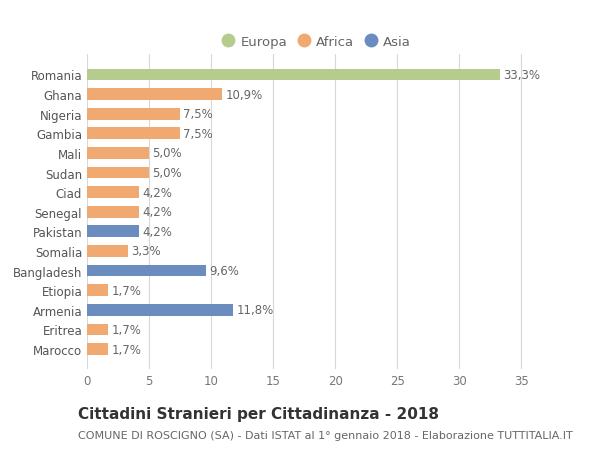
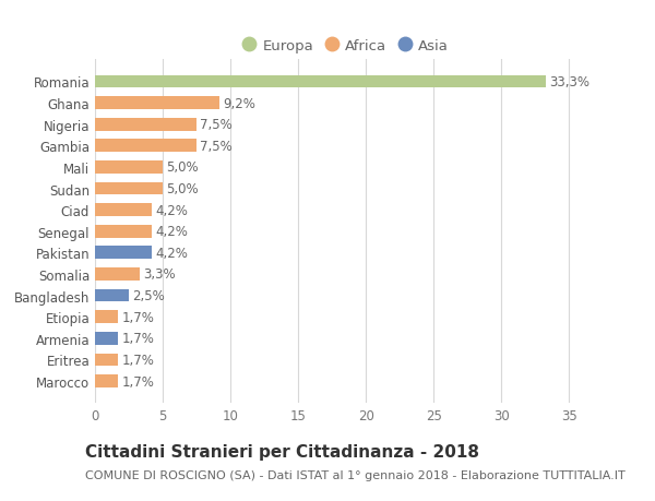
Ghana: 10,9% -> 9,2%
Bangladesh: 9,6% -> 2,5%
Armenia: 11,8% -> 1,7%
